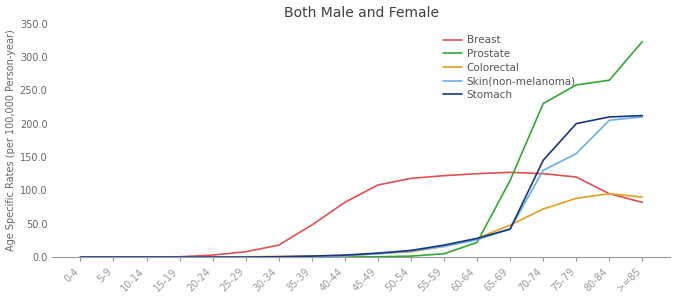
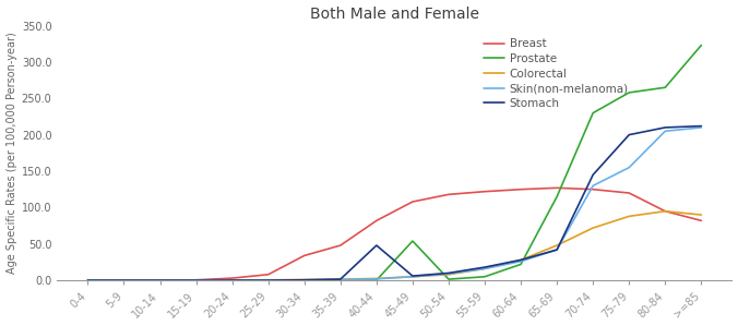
Breast/30-34: 18 -> 34
Stomach/40-44: 3 -> 48
Prostate/45-49: 0 -> 54
